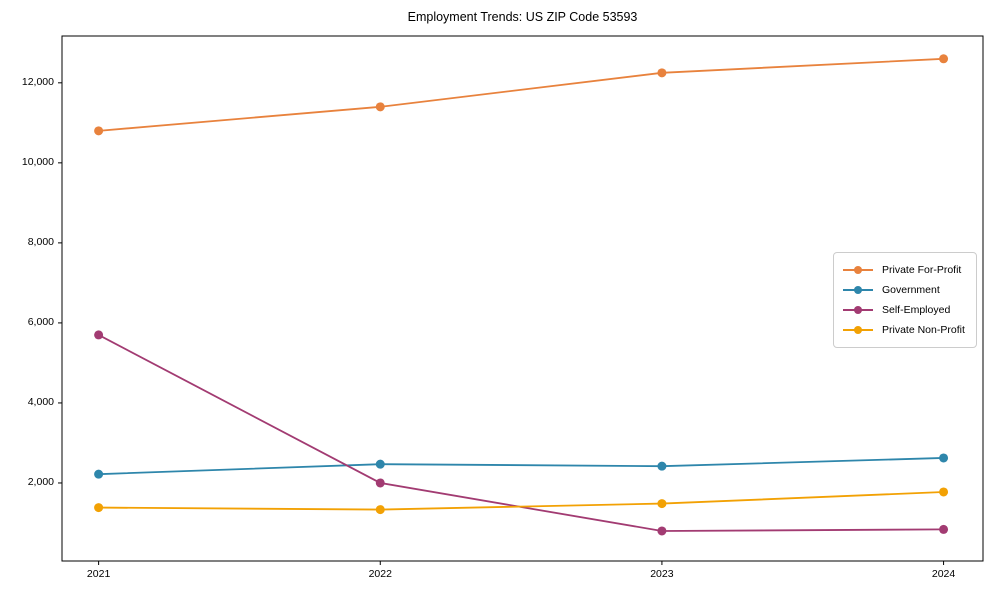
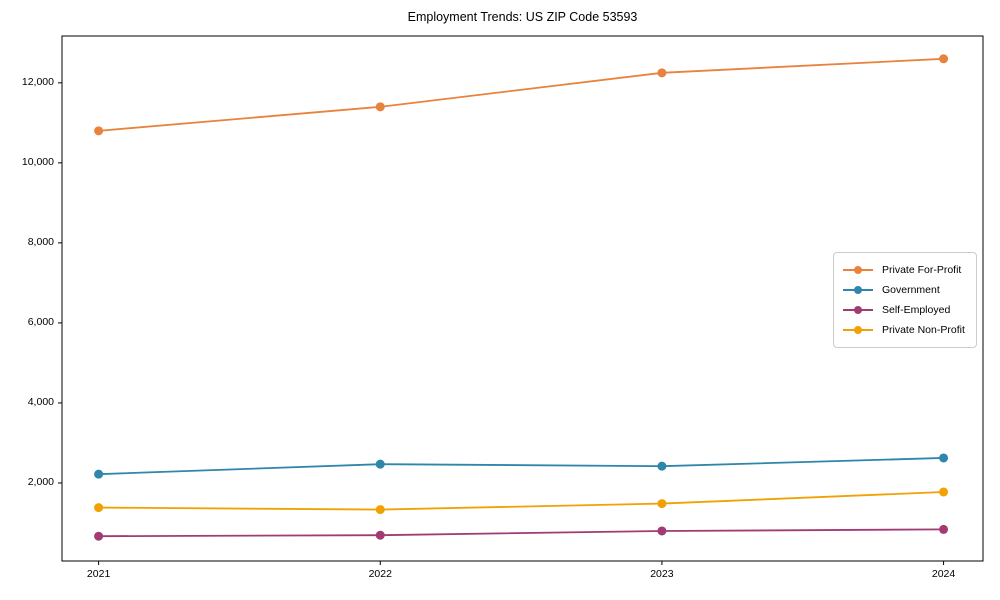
Self-Employed/2021: 5700 -> 700
Self-Employed/2022: 2000 -> 700
